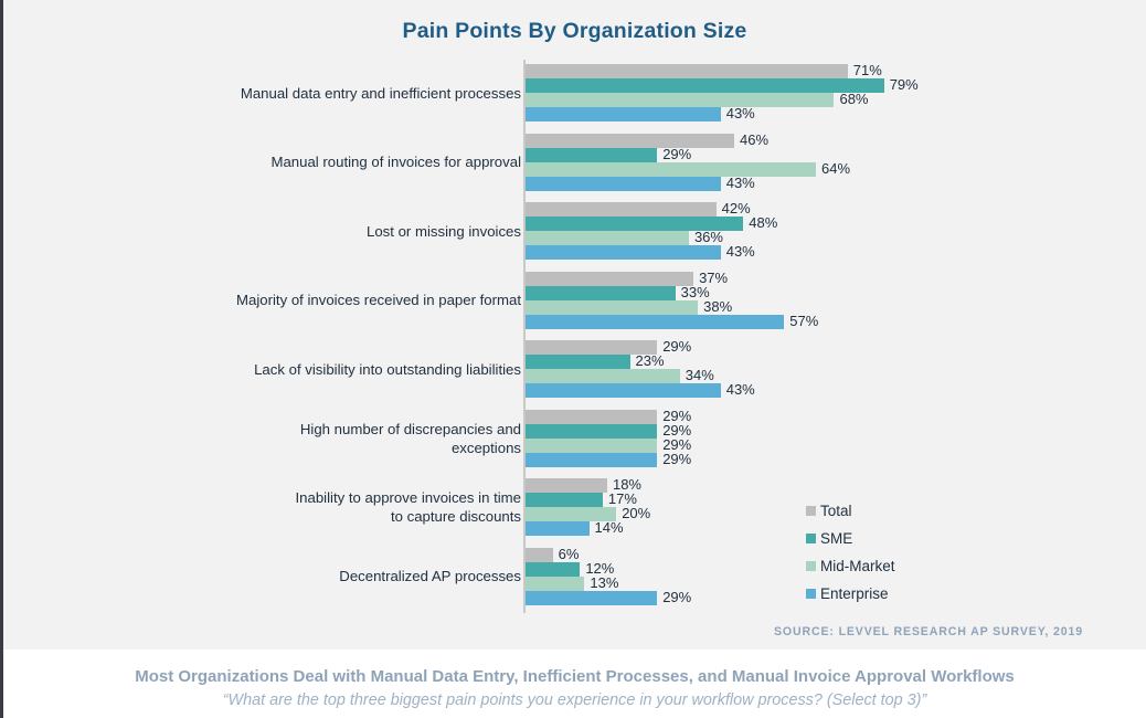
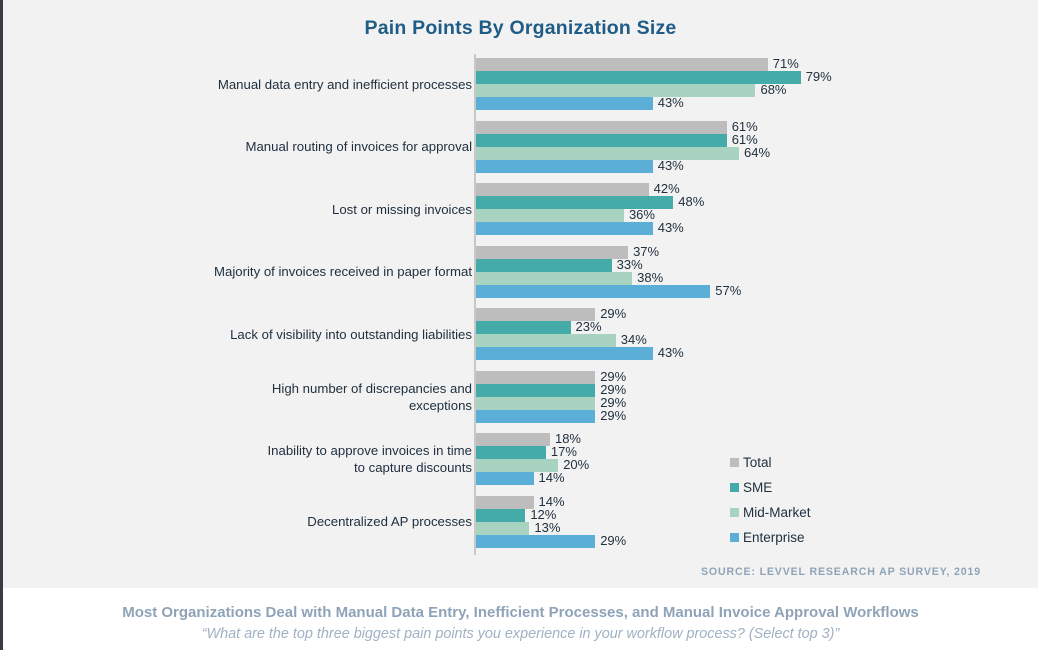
Total/Manual routing of invoices for approval: 46% -> 61%
SME/Manual routing of invoices for approval: 29% -> 61%
Total/Decentralized AP processes: 6% -> 14%
